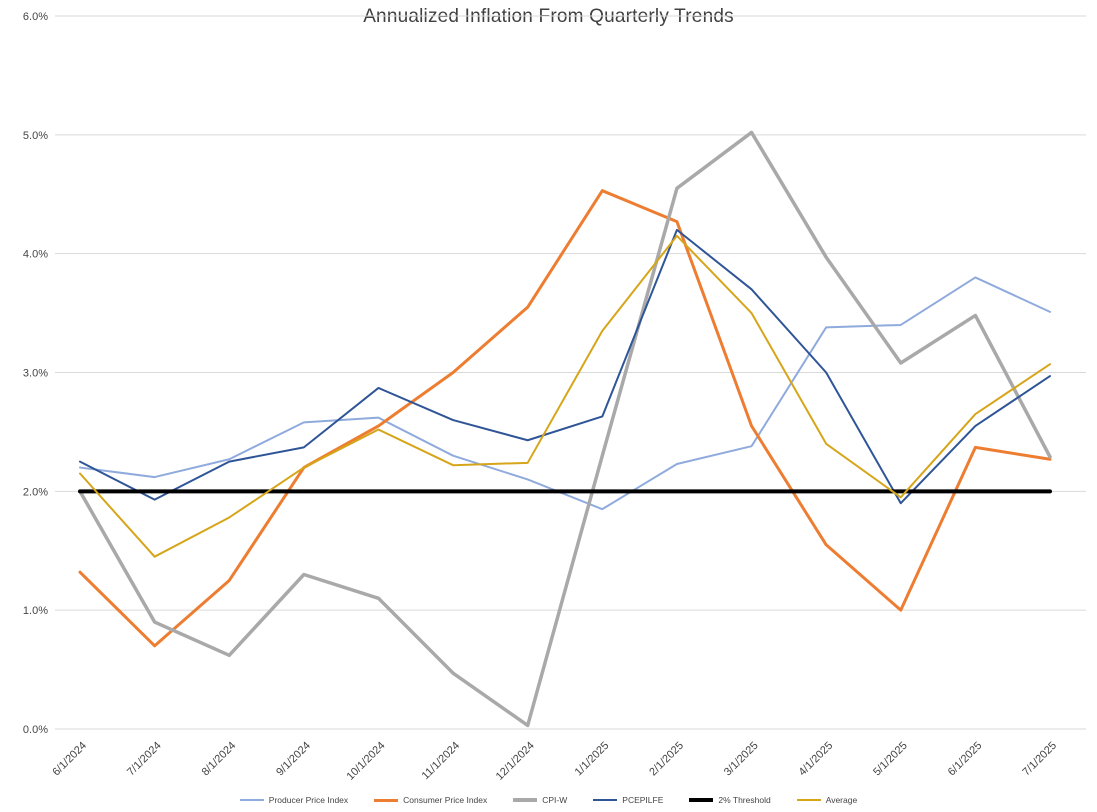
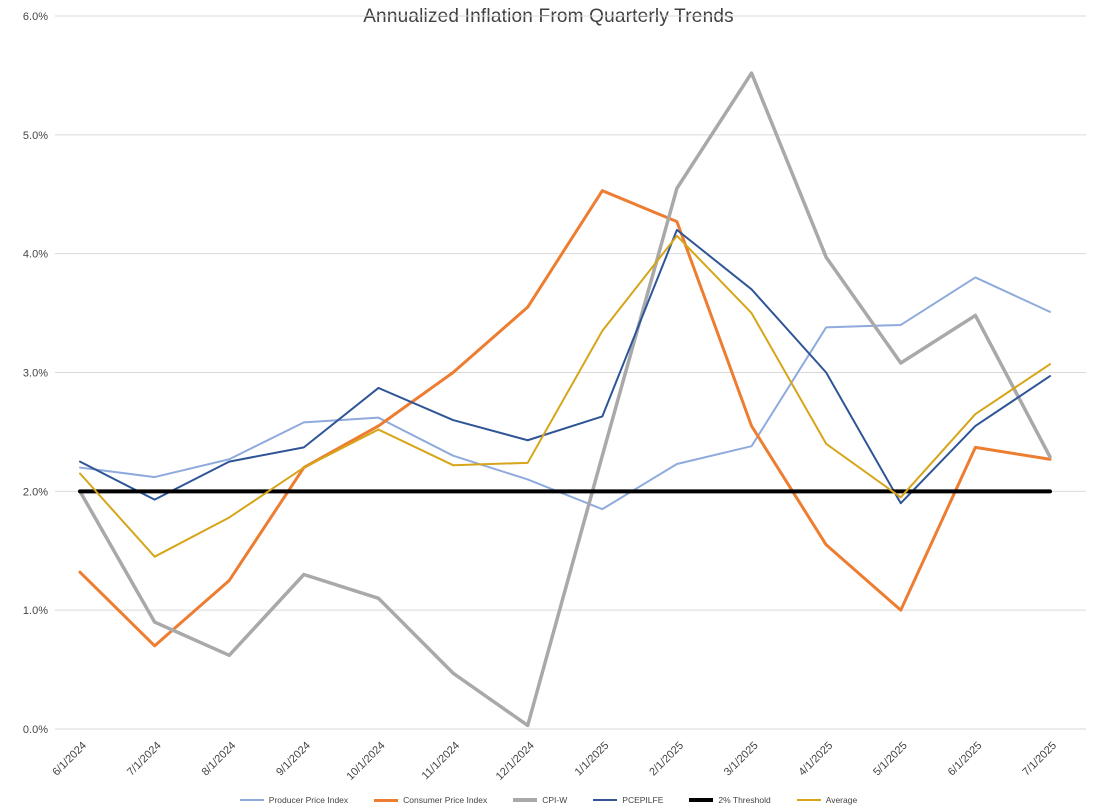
CPI-W/3/1/2025: 5.02% -> 5.52%
